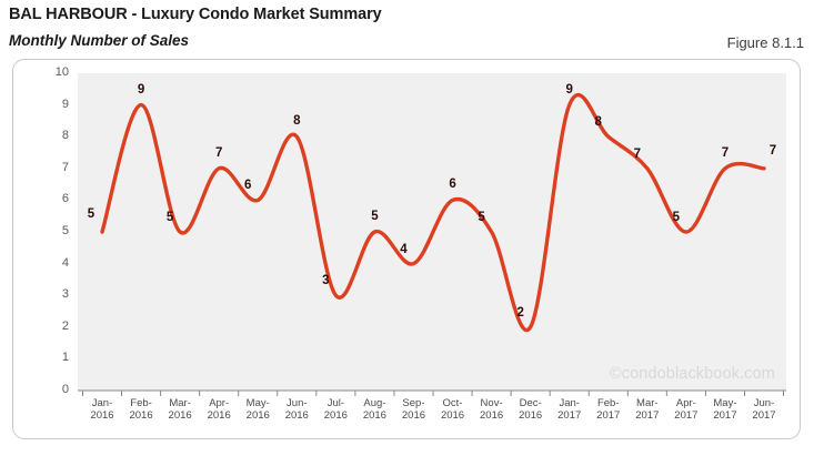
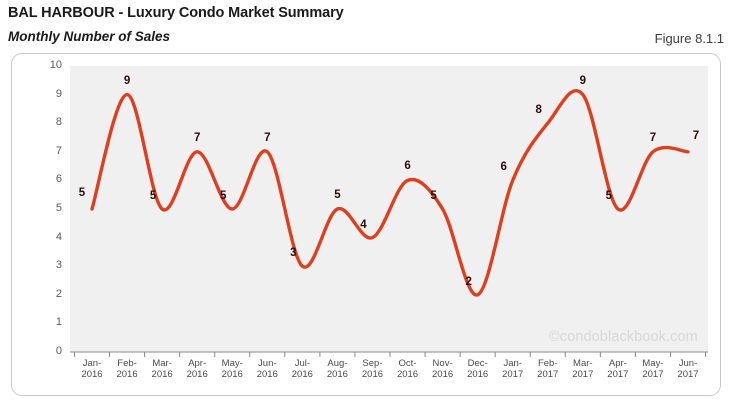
May- 2016: 6 -> 5
Jun- 2016: 8 -> 7
Jan- 2017: 9 -> 6
Mar- 2017: 7 -> 9
